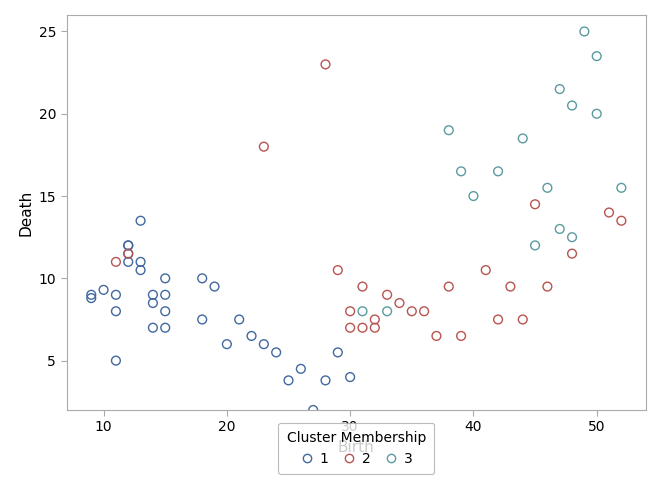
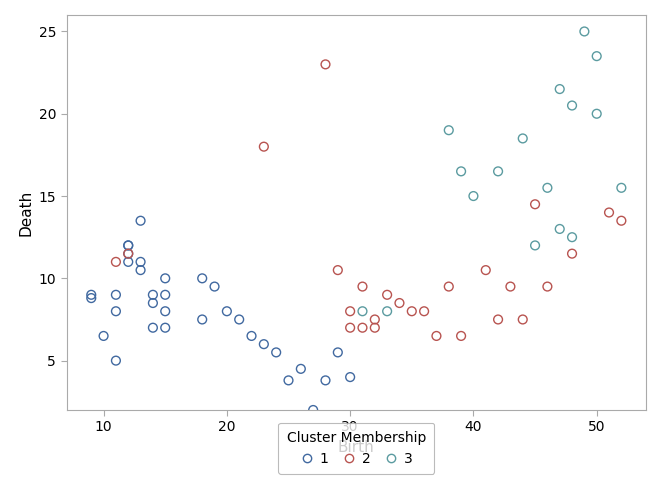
1/10: 9.3 -> 6.5
1/20: 6.0 -> 8.0
